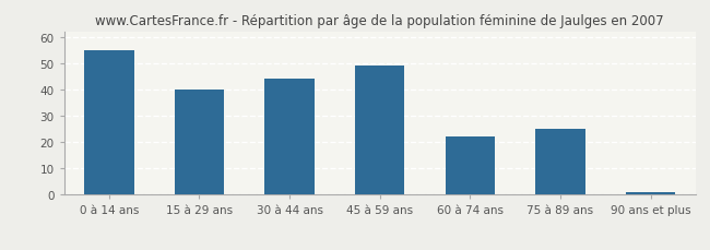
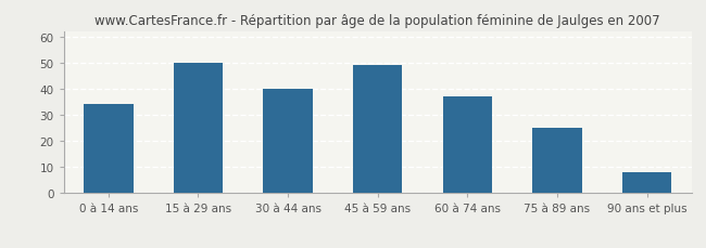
0 à 14 ans: 55 -> 34
15 à 29 ans: 40 -> 50
30 à 44 ans: 44 -> 40
60 à 74 ans: 22 -> 37
90 ans et plus: 1 -> 8
